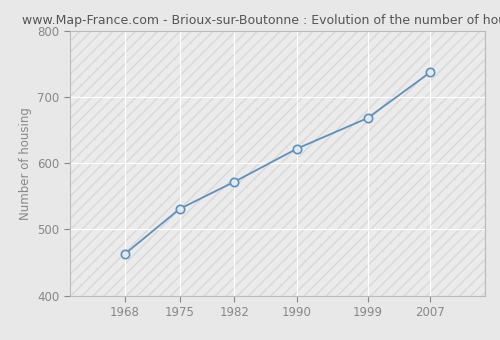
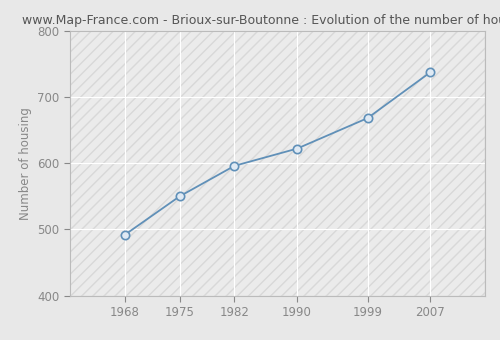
1968: 463 -> 492
1975: 531 -> 550
1982: 572 -> 596
